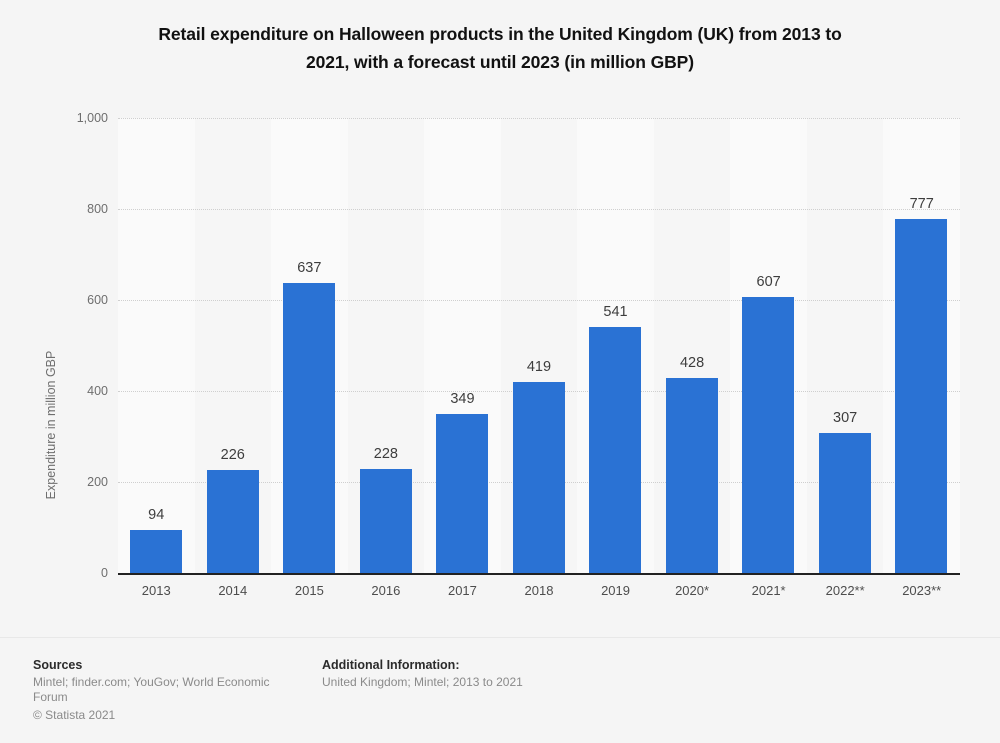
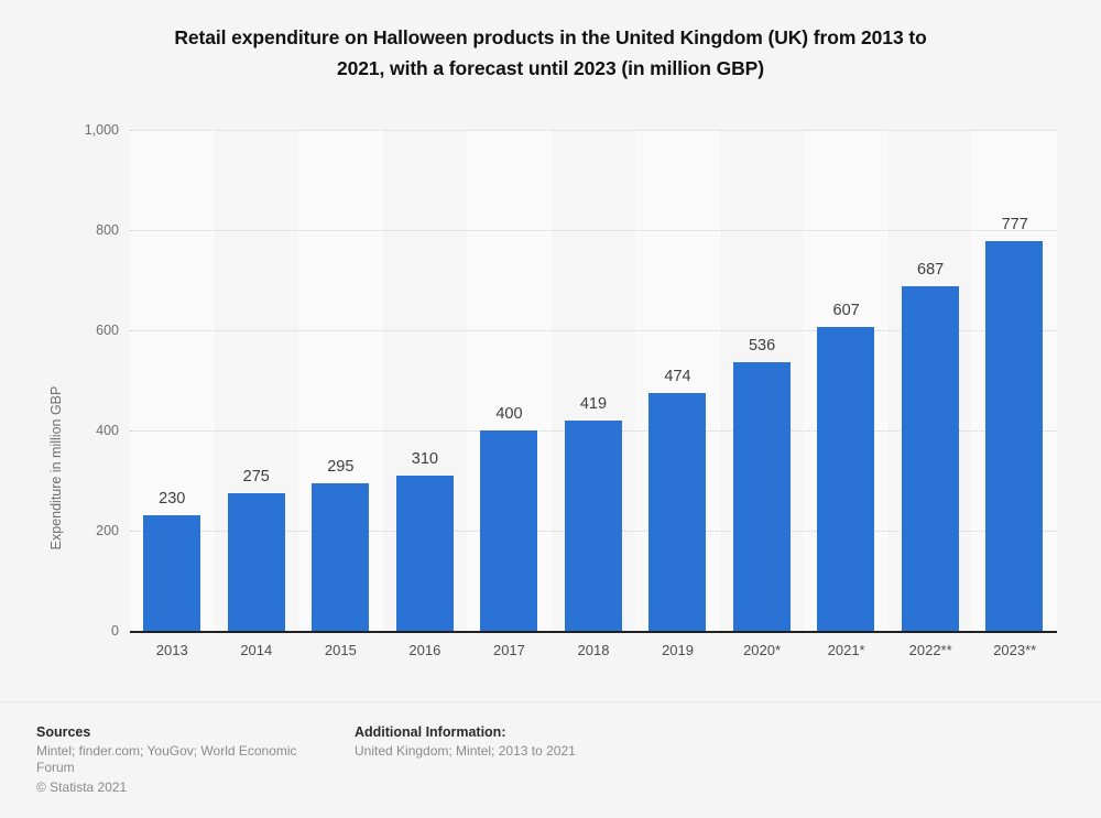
2013: 94 -> 230
2014: 226 -> 275
2015: 637 -> 295
2016: 228 -> 310
2017: 349 -> 400
2019: 541 -> 474
2020*: 428 -> 536
2022**: 307 -> 687
